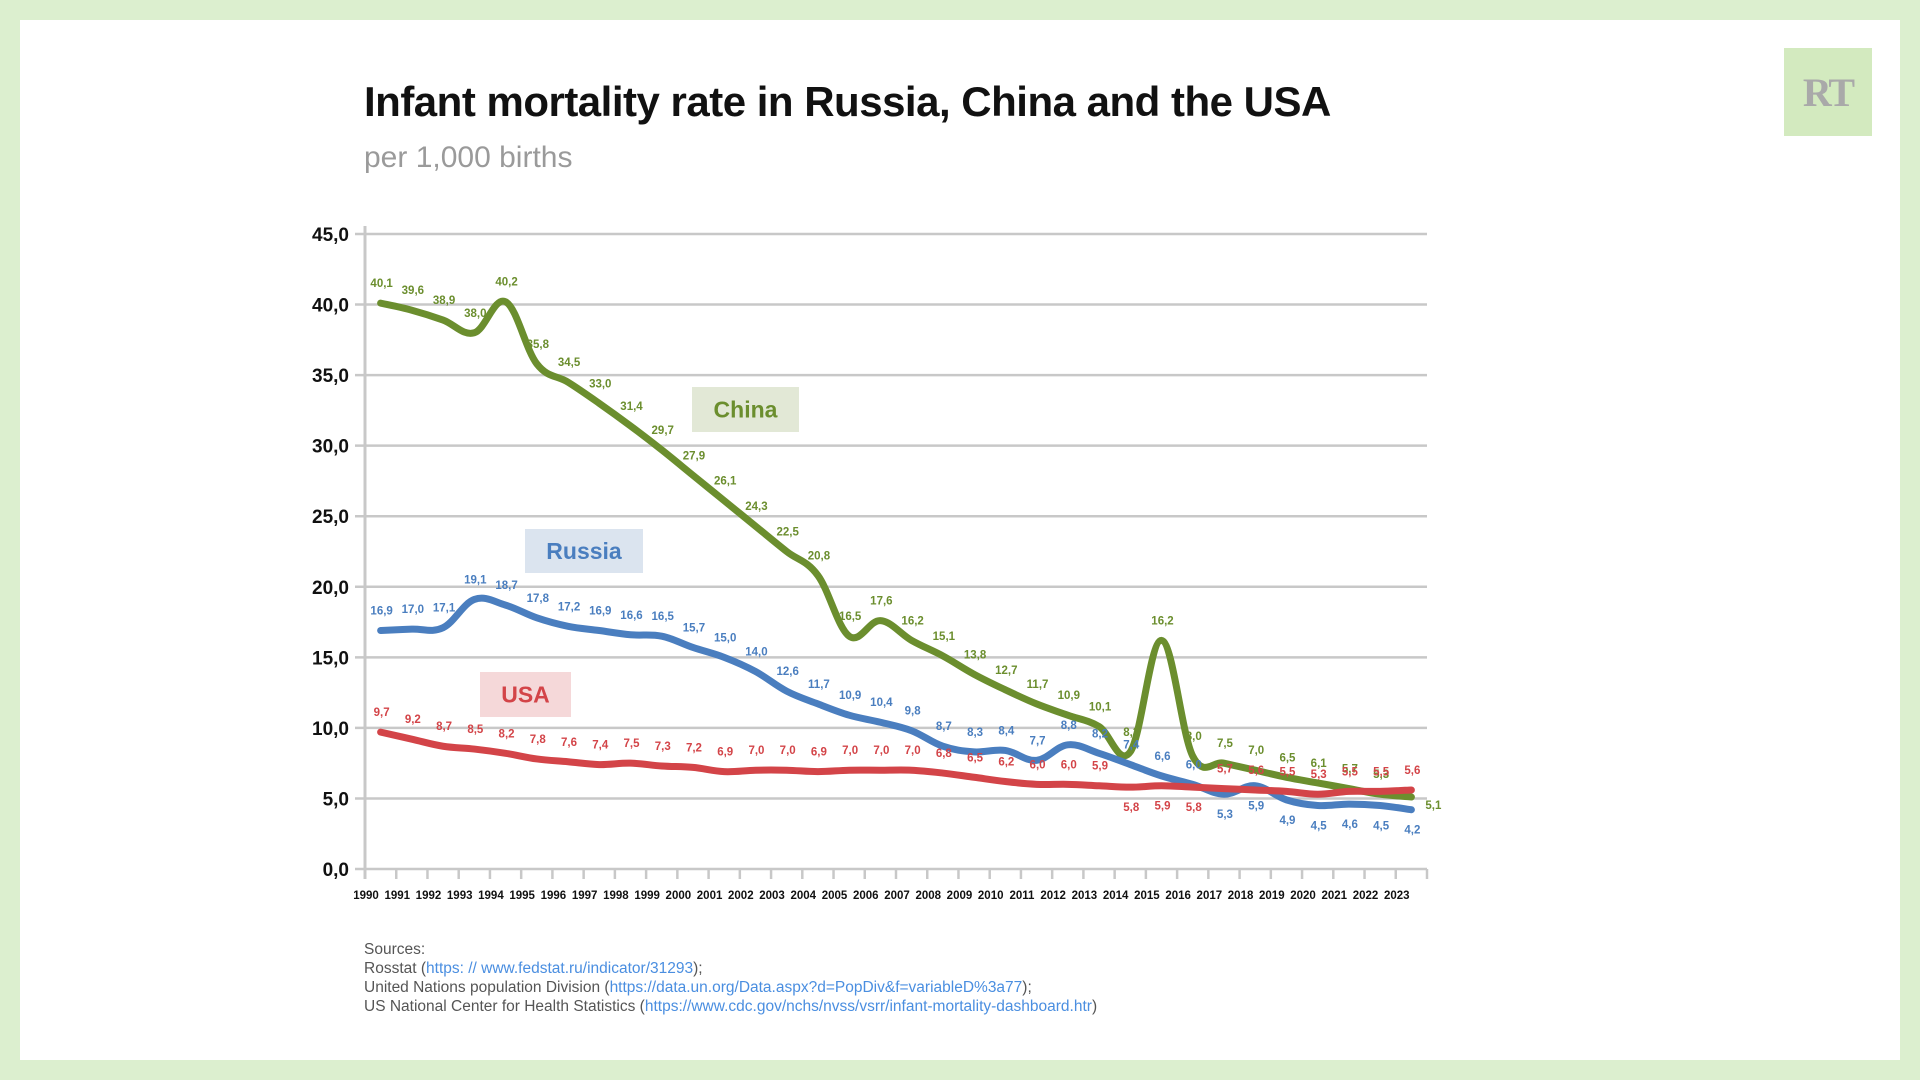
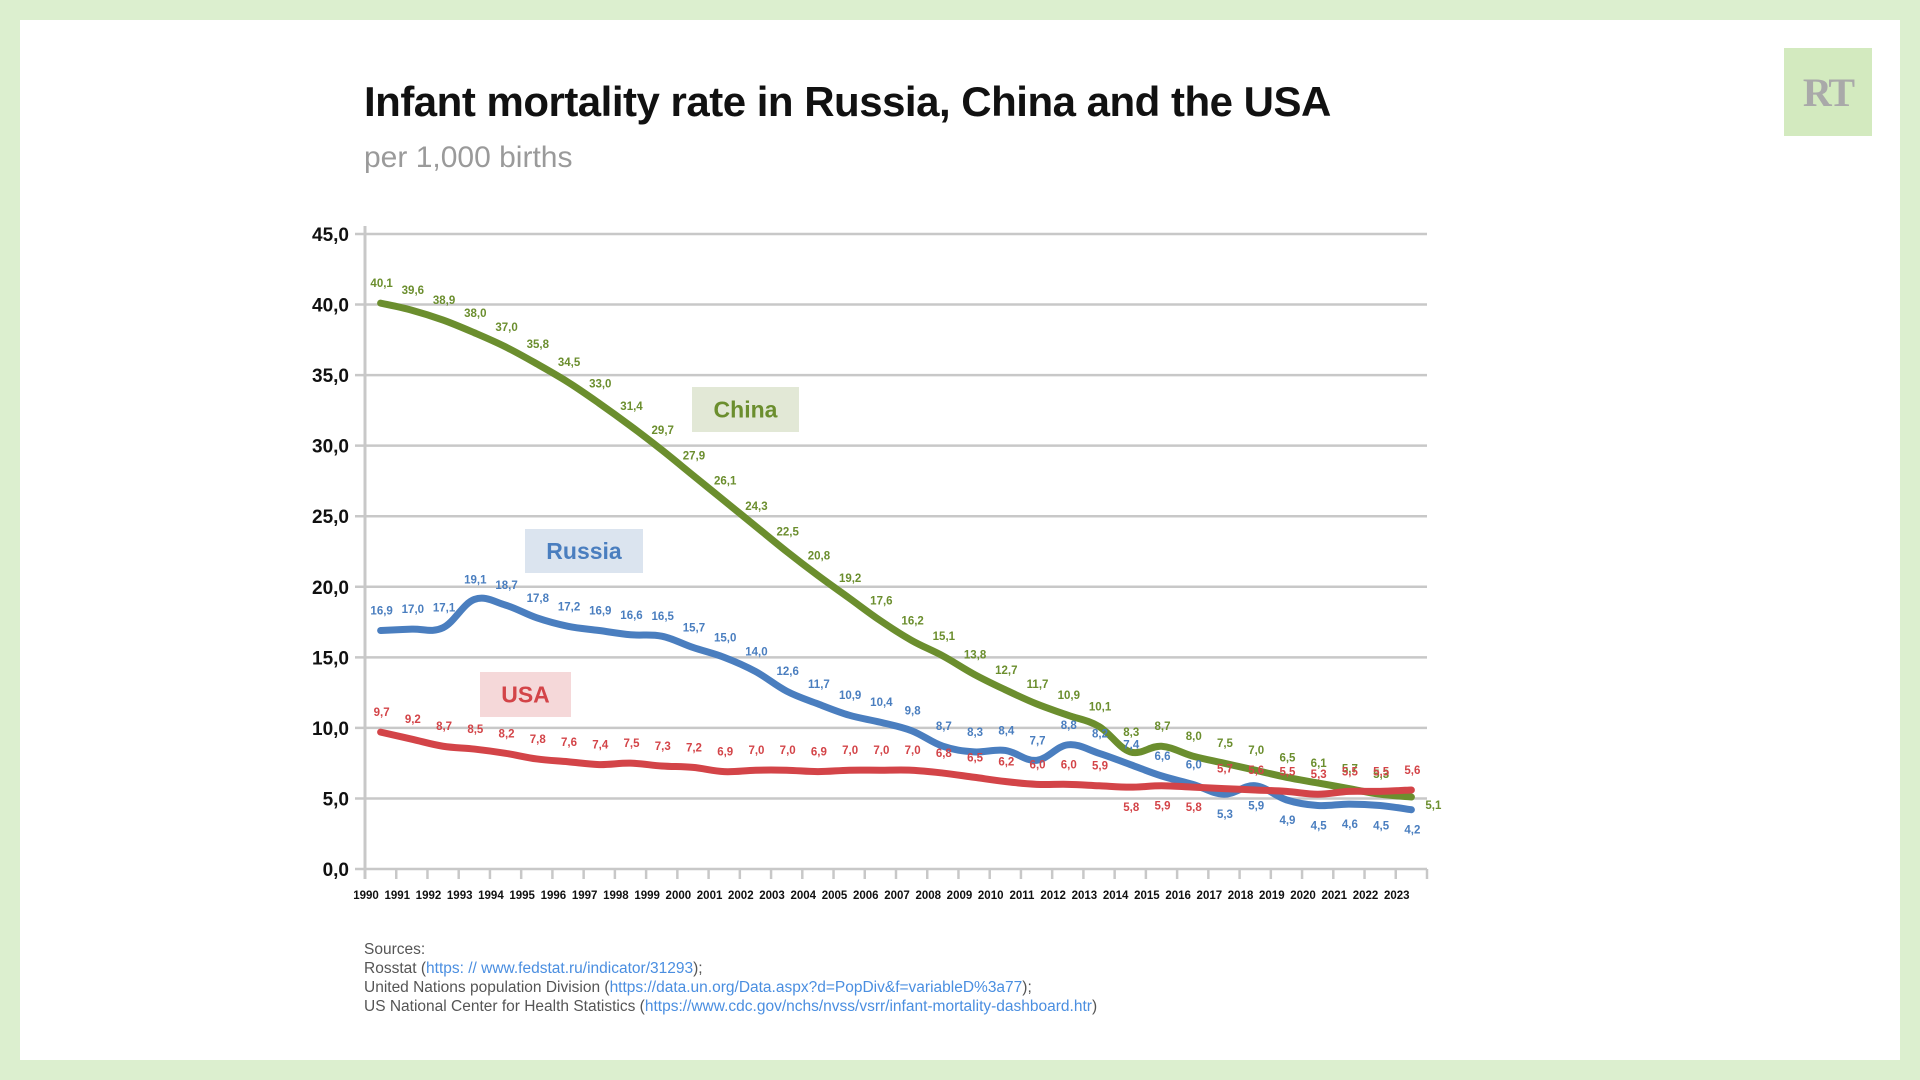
China/1994: 40,2 -> 37,0
China/2005: 16,5 -> 19,2
China/2015: 16,2 -> 8,7
